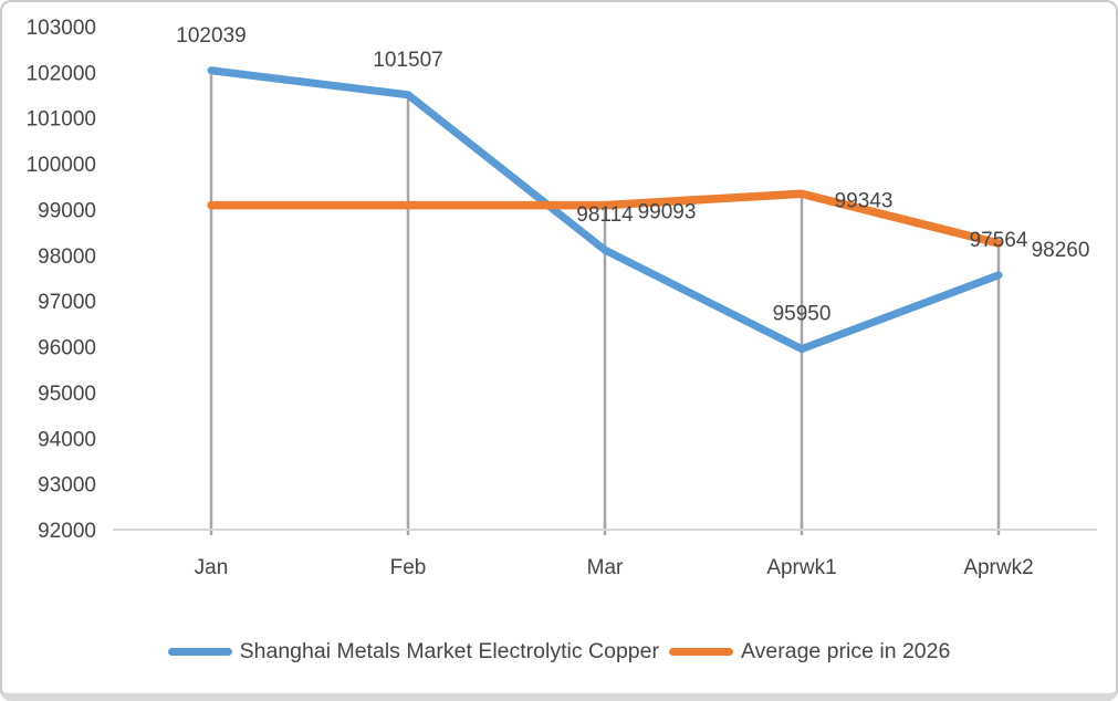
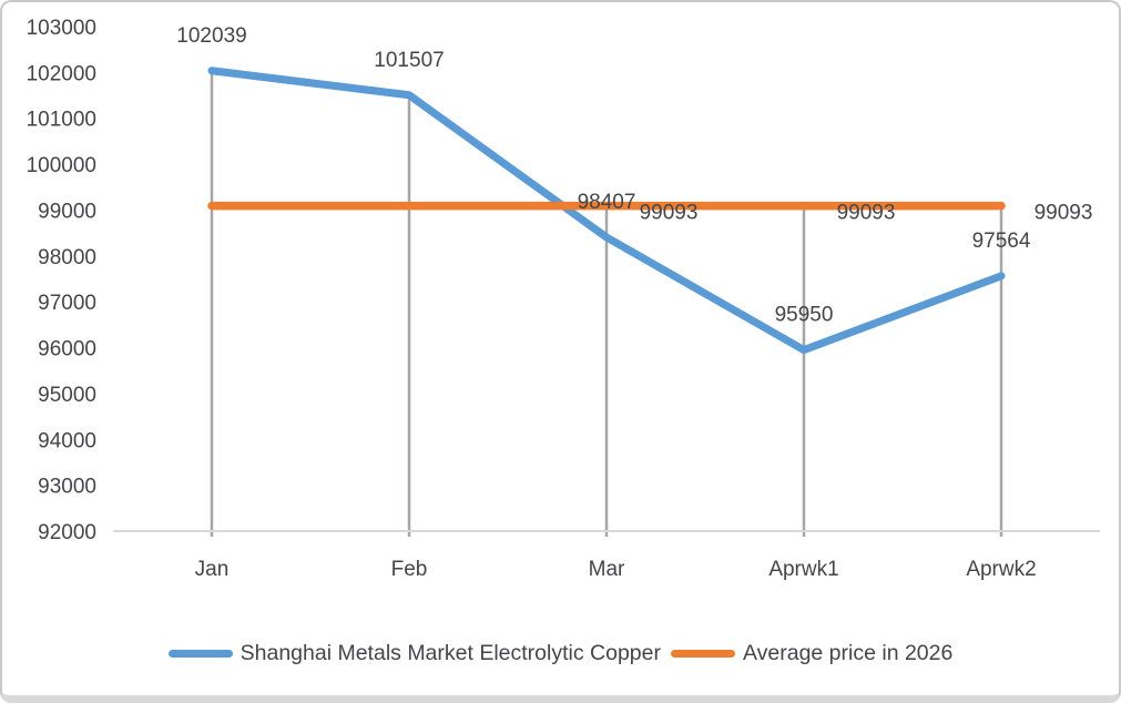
Shanghai Metals Market Electrolytic Copper/Mar: 98114 -> 98407
Average price in 2026/Aprwk1: 99343 -> 99093
Average price in 2026/Aprwk2: 98260 -> 99093
